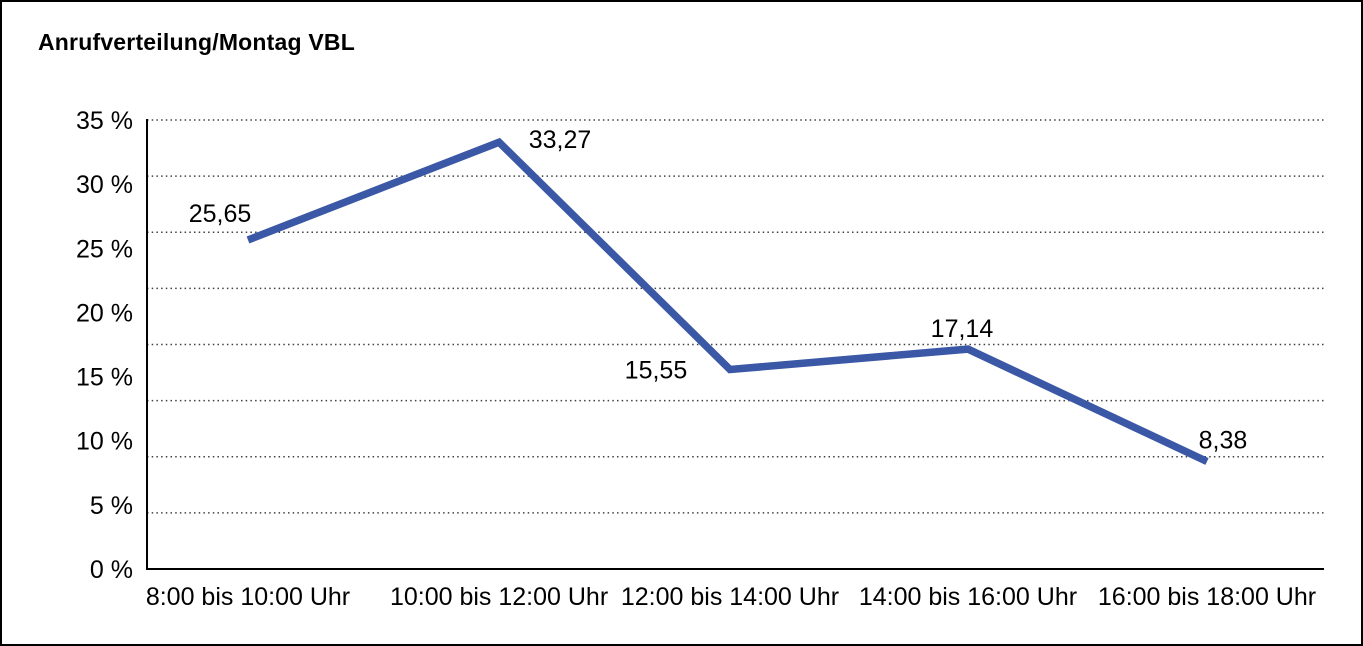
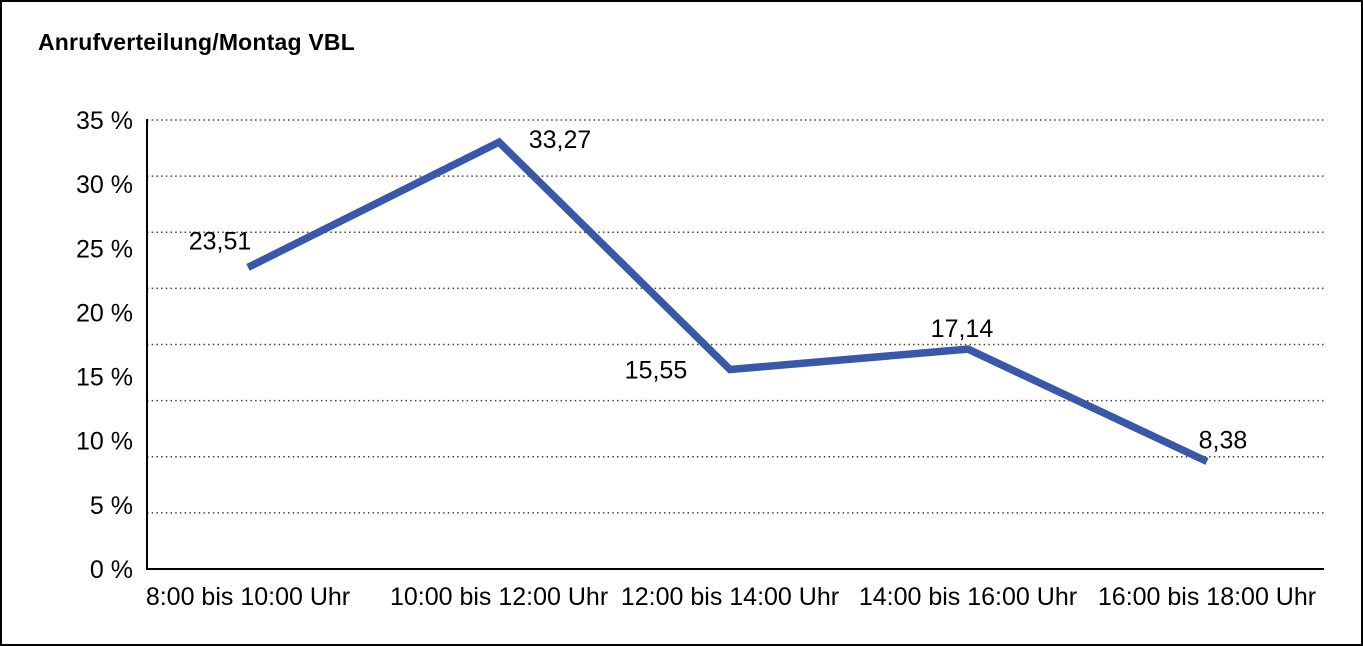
8:00 bis 10:00 Uhr: 25,65 -> 23,51
